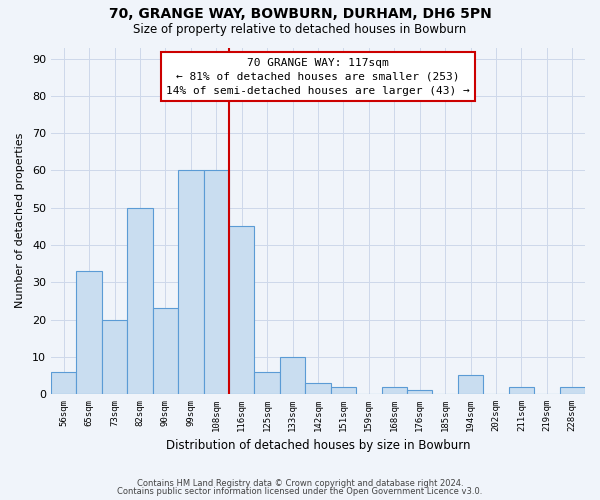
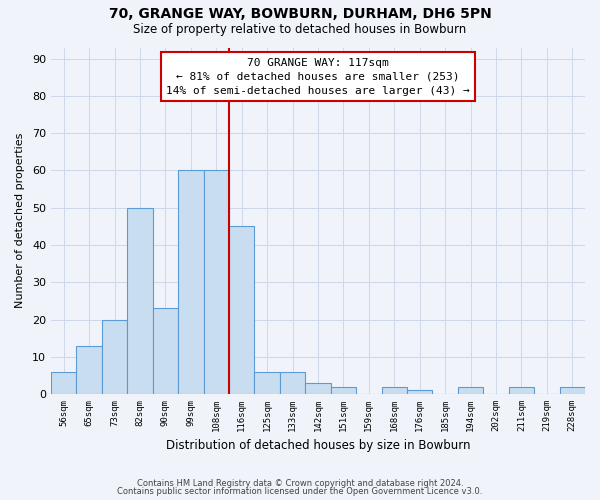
65sqm: 33 -> 13
133sqm: 10 -> 6
194sqm: 5 -> 2
